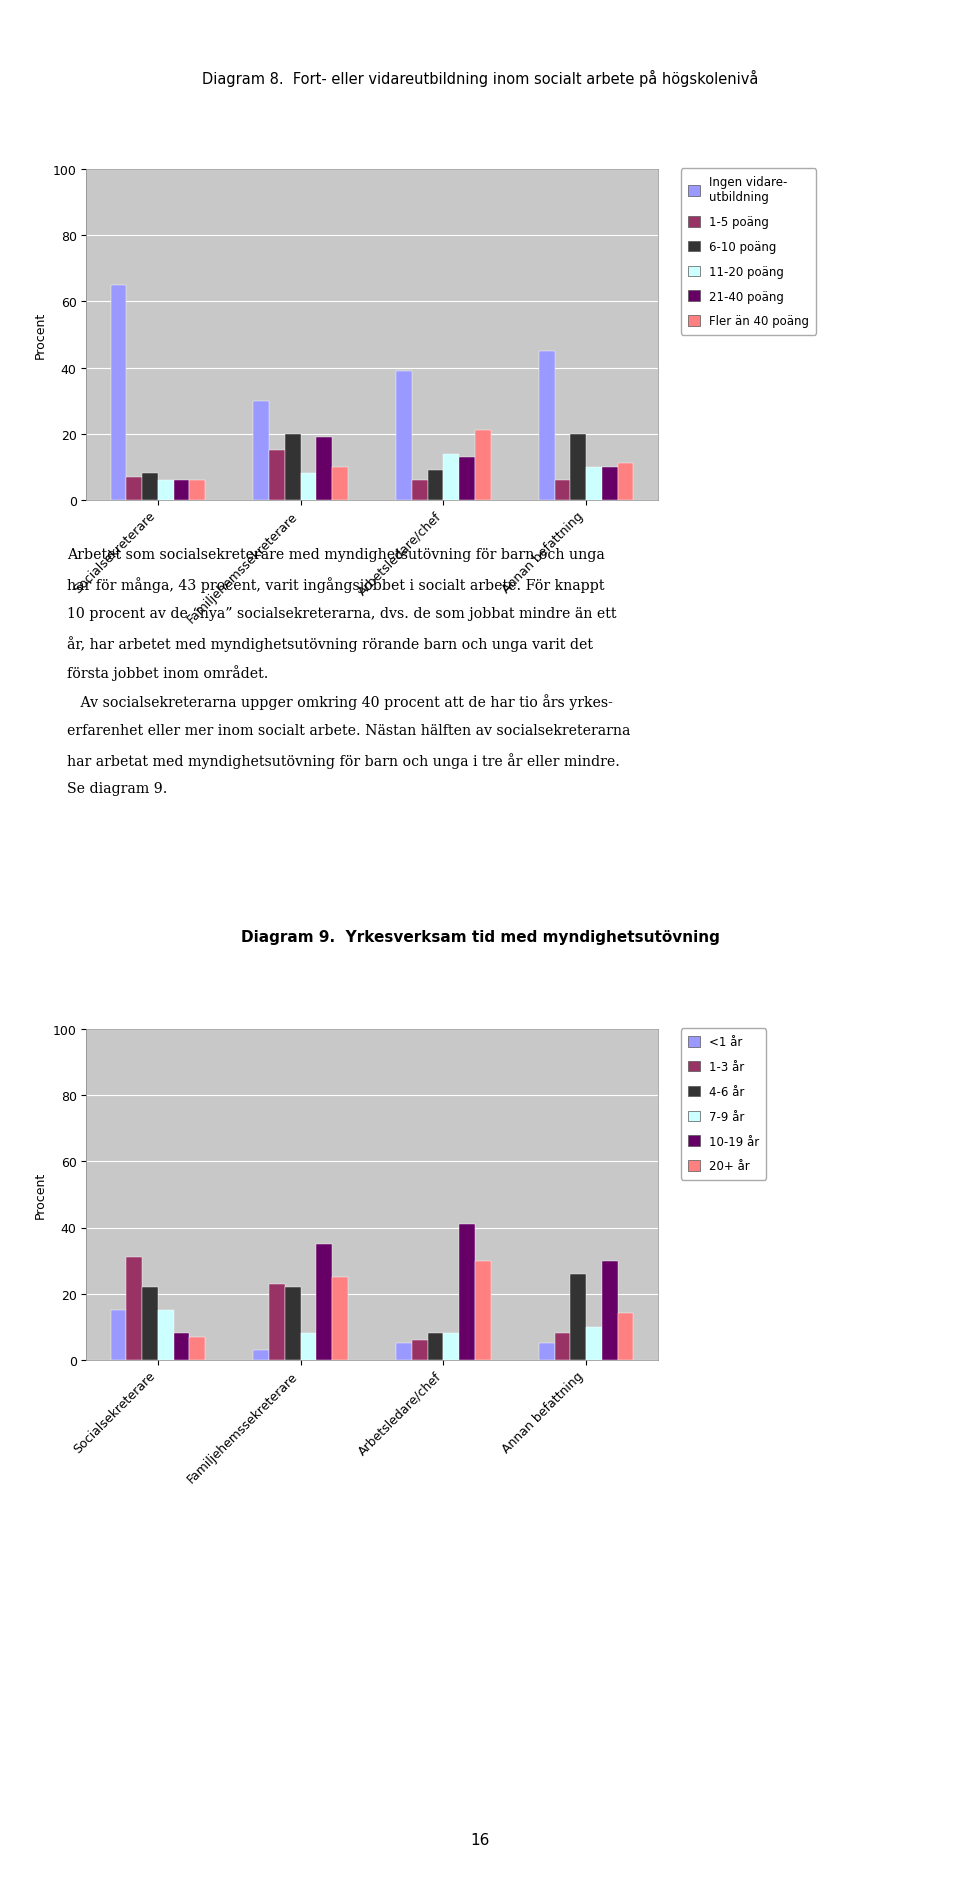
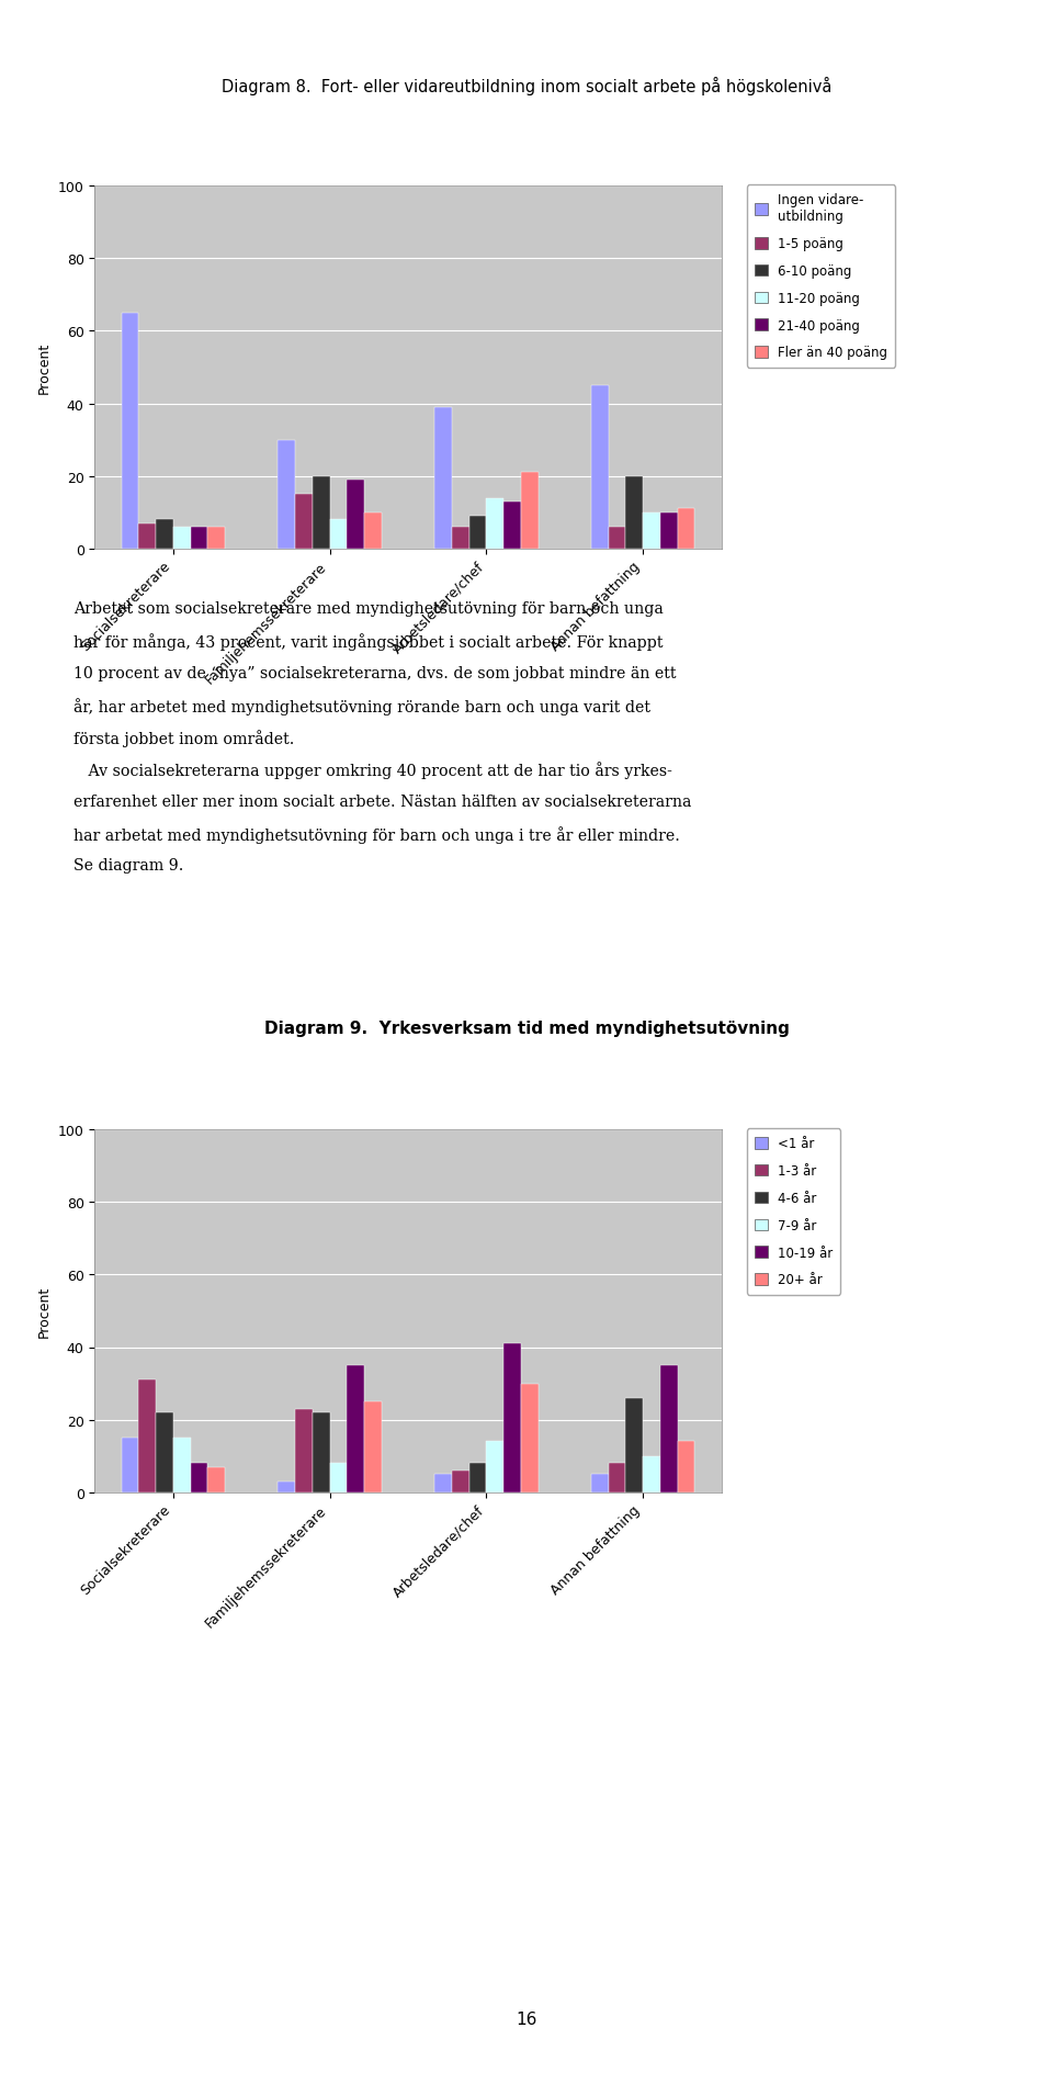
7-9 år/Arbetsledare/chef: 8 -> 14
10-19 år/Annan befattning: 30 -> 35
